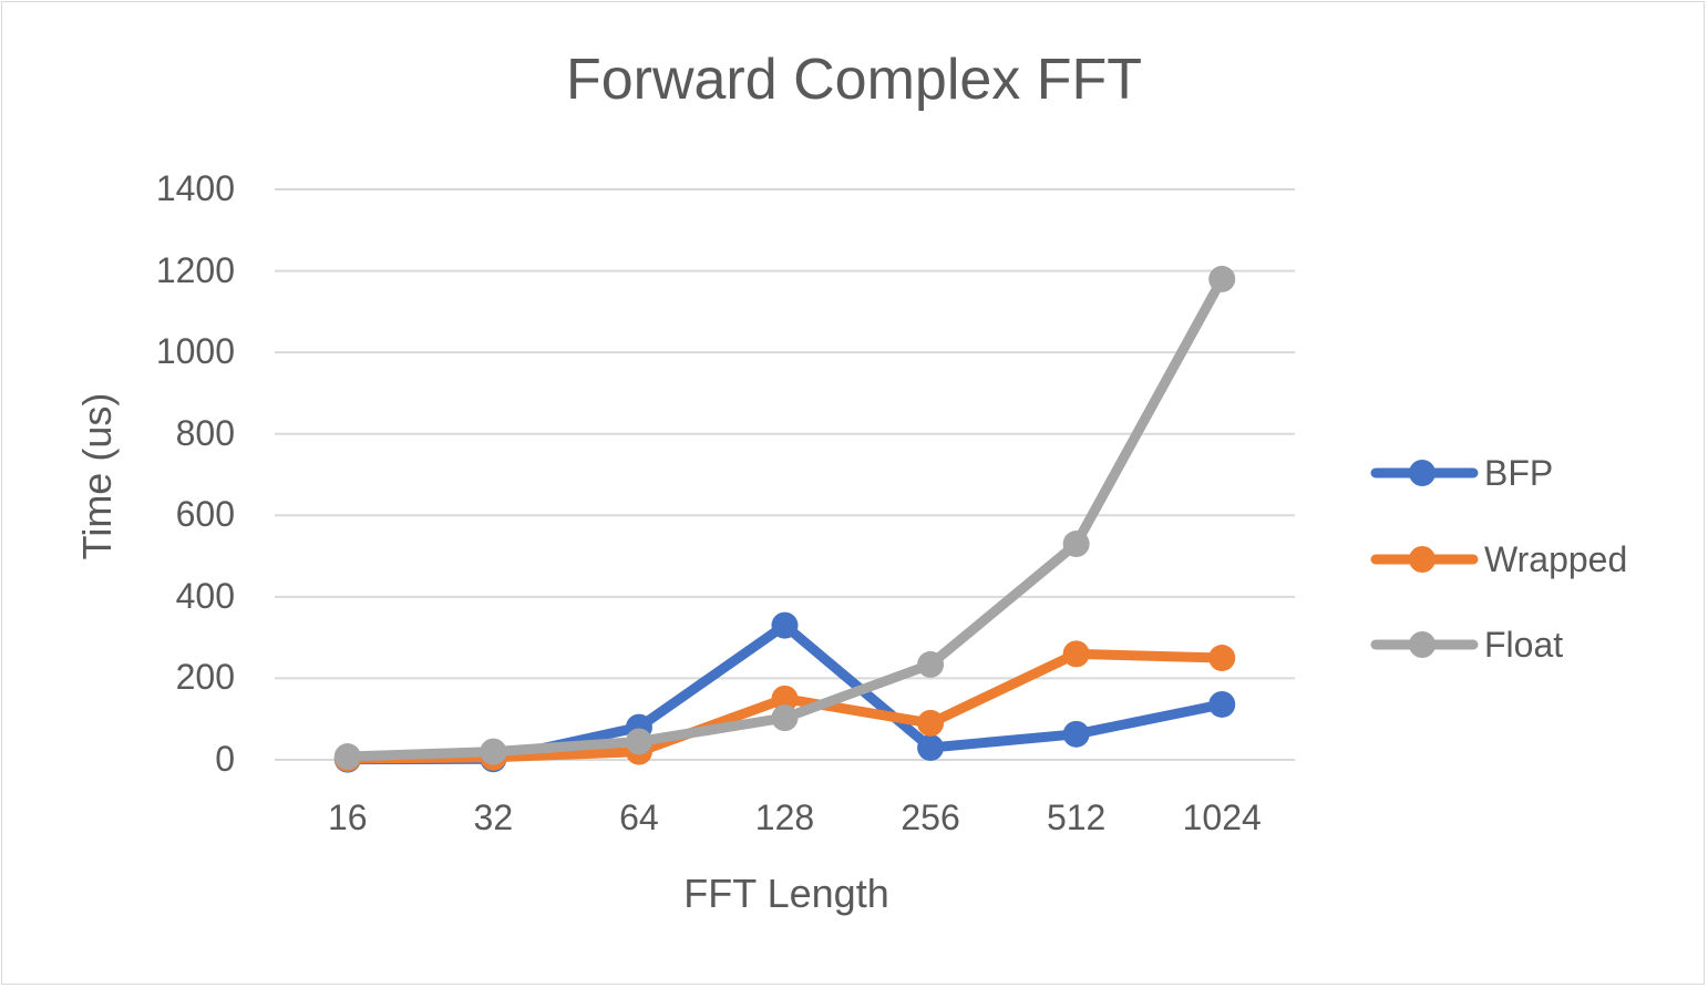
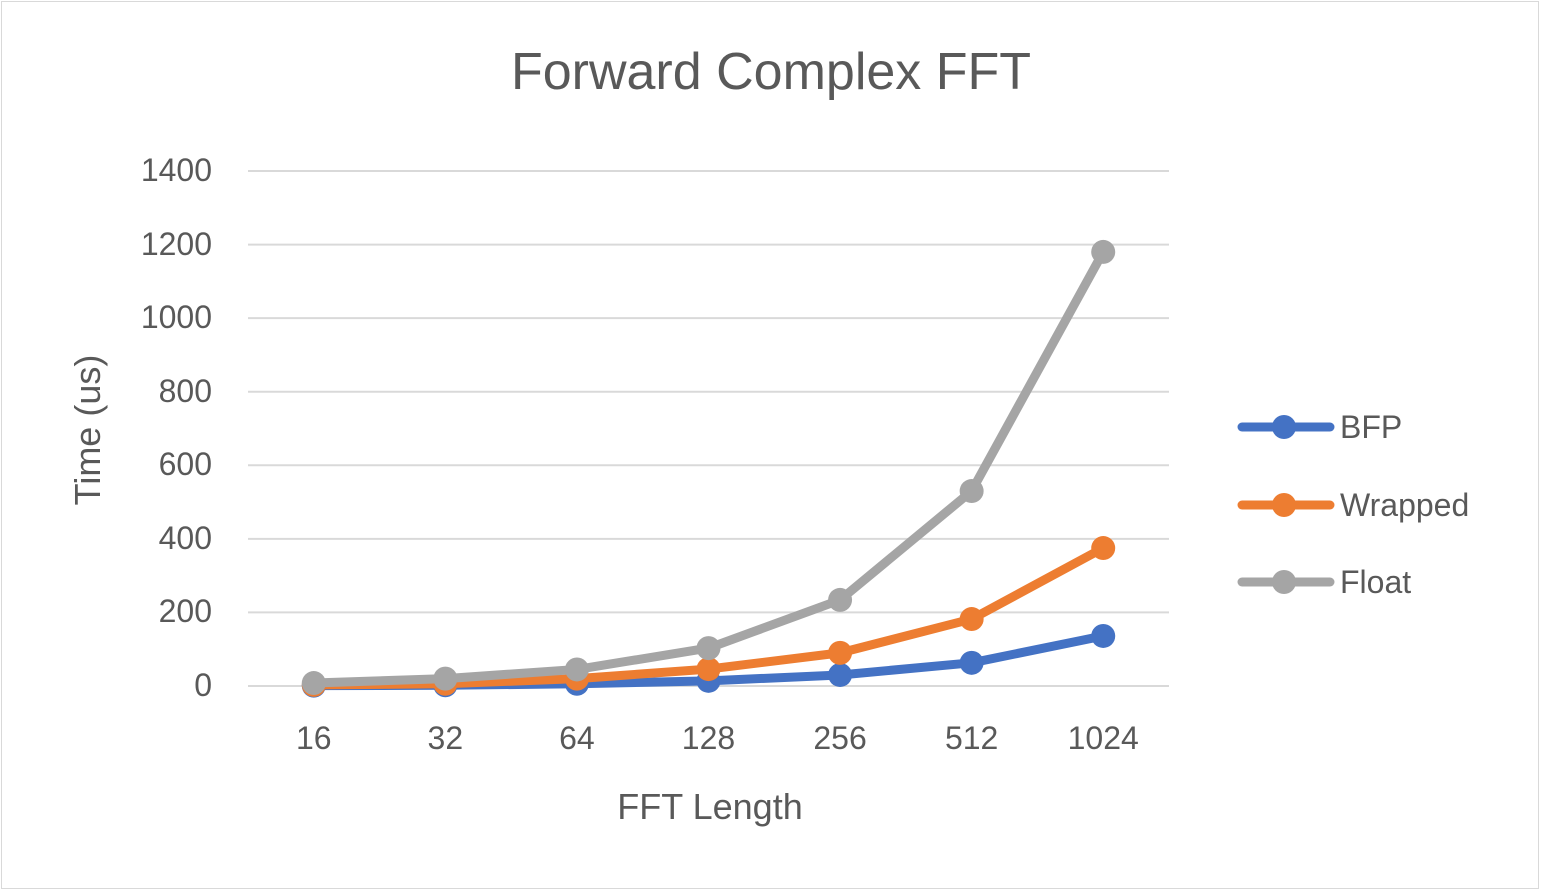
BFP/64: 80 -> 10
BFP/128: 330 -> 10
Wrapped/128: 150 -> 50
Wrapped/512: 260 -> 180
Wrapped/1024: 250 -> 380
